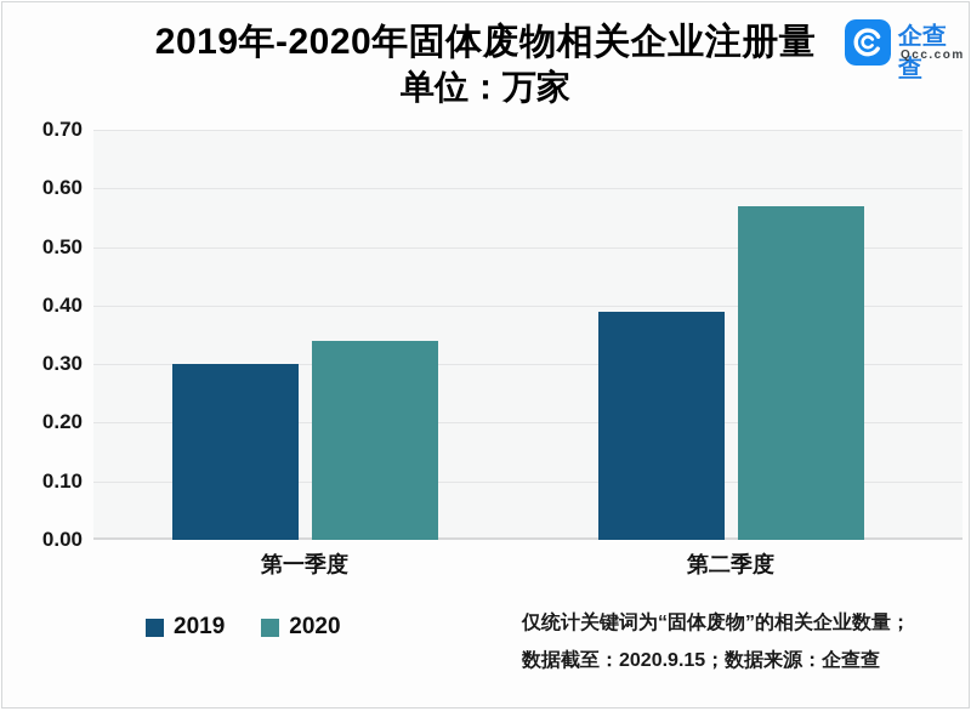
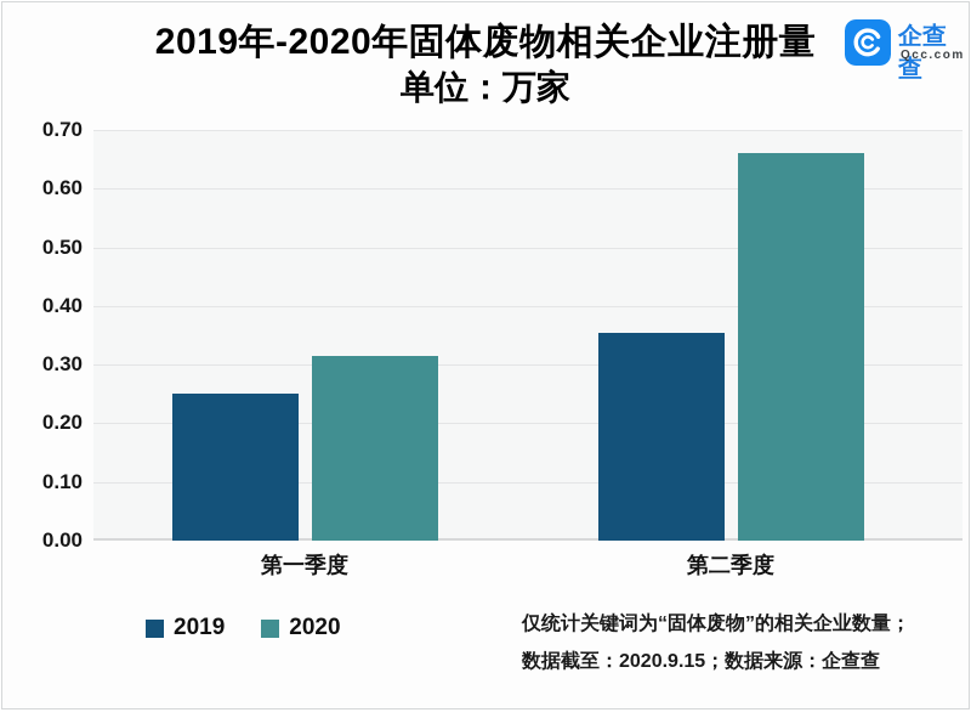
2019/第一季度: 0.30 -> 0.25
2020/第一季度: 0.34 -> 0.32
2019/第二季度: 0.39 -> 0.35
2020/第二季度: 0.57 -> 0.66
